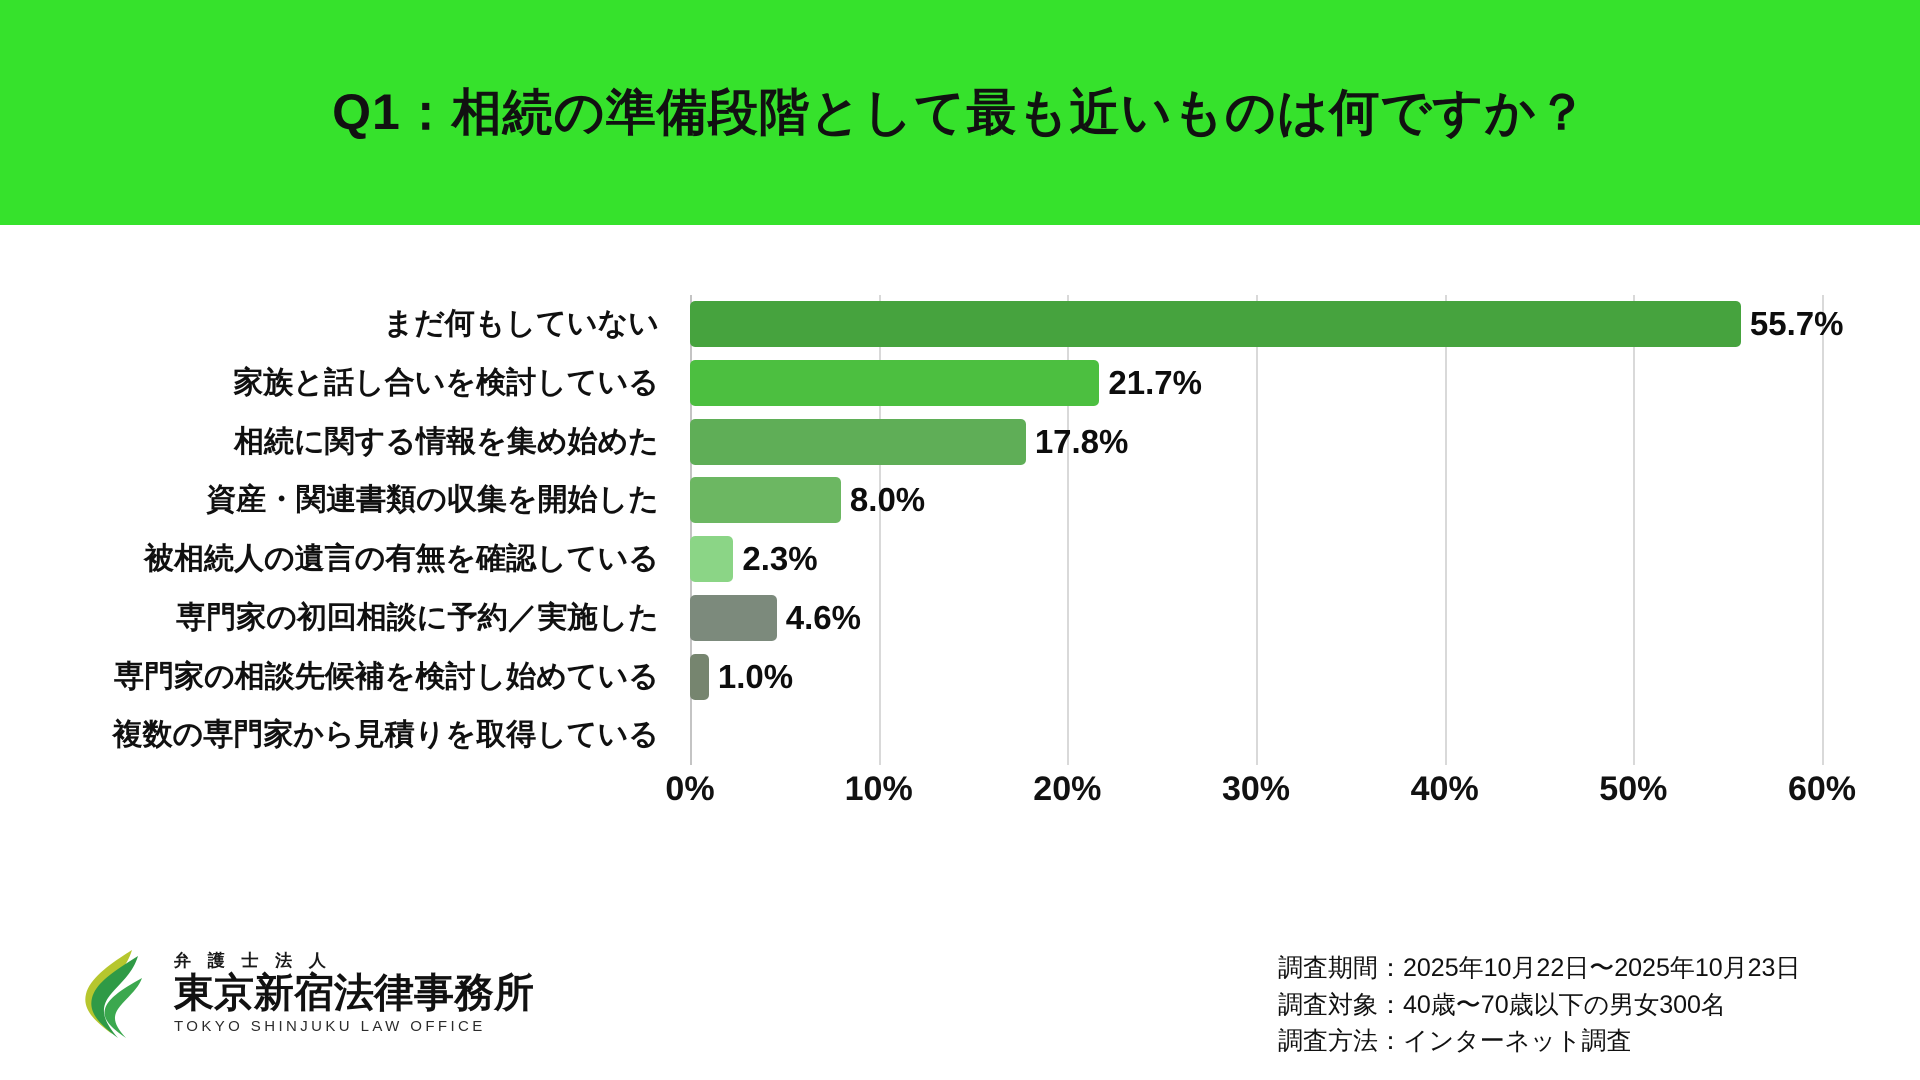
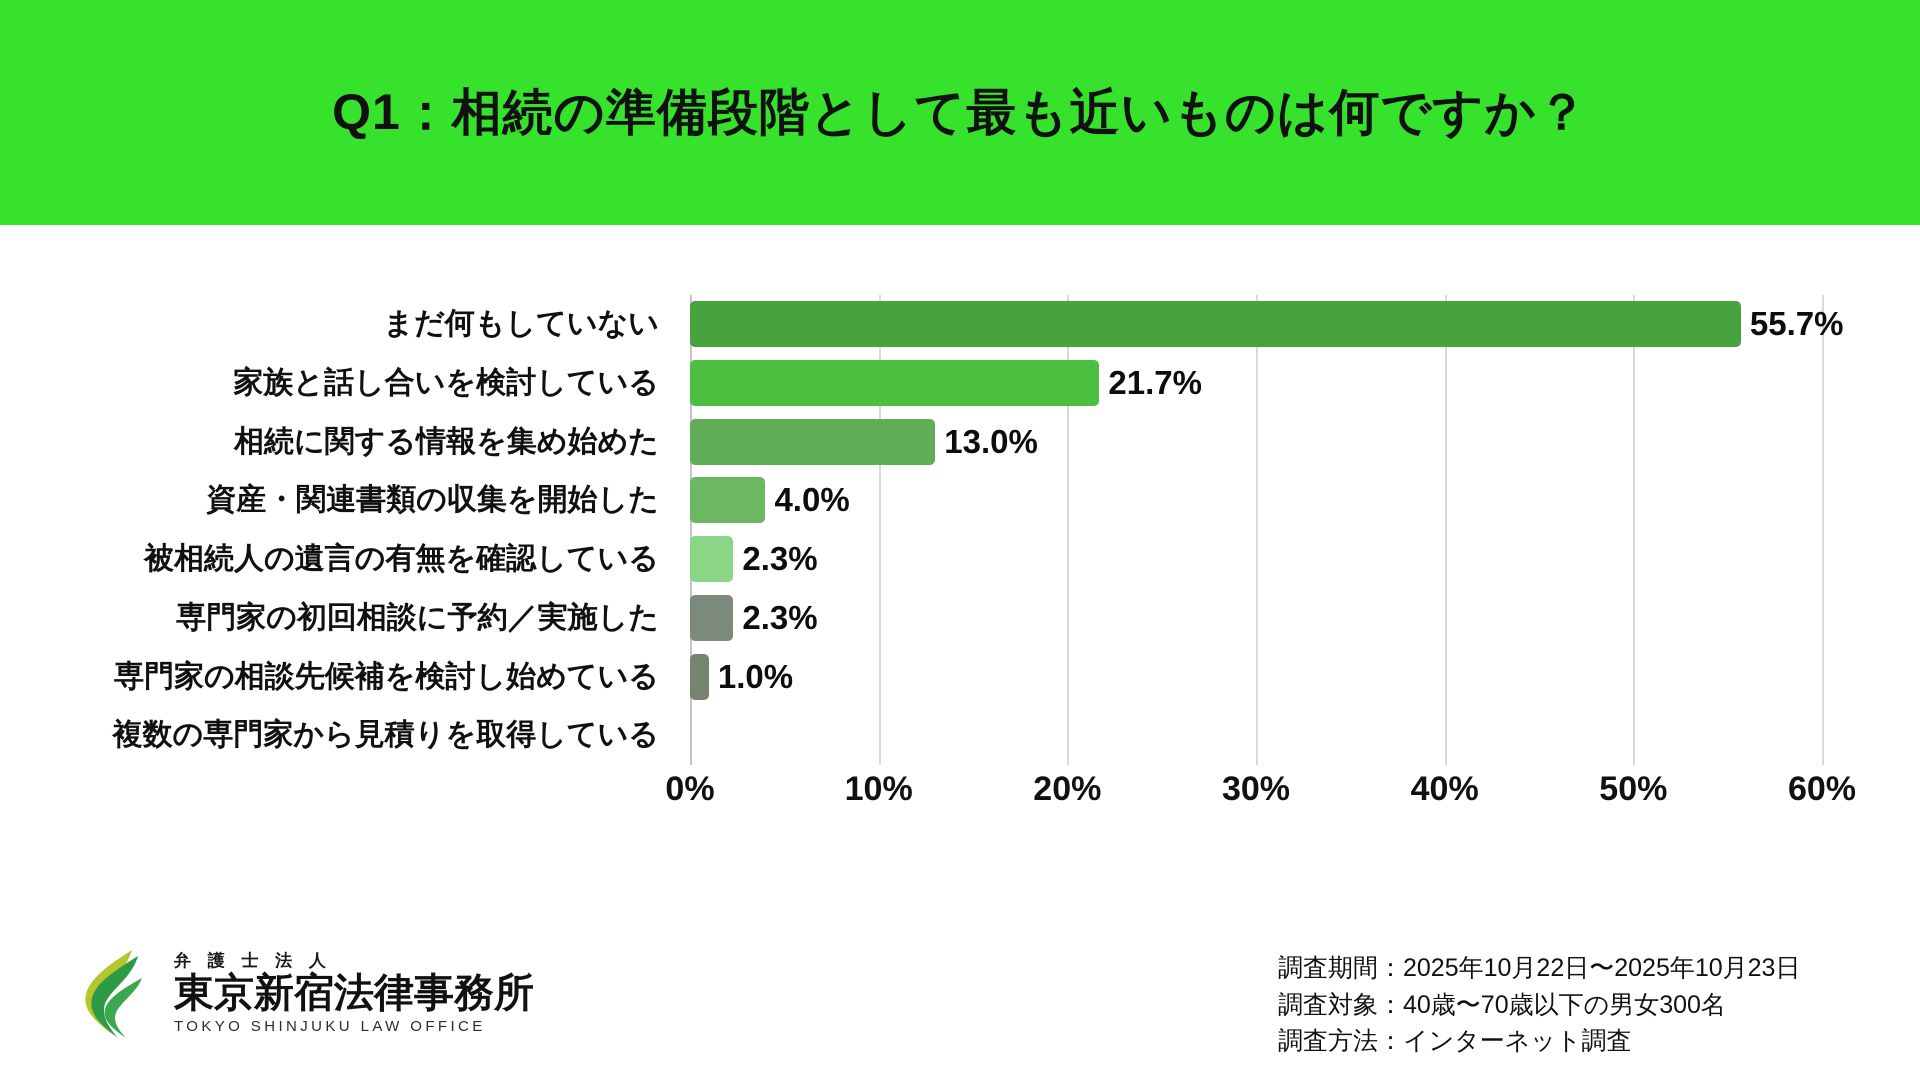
相続に関する情報を集め始めた: 17.8% -> 13.0%
資産・関連書類の収集を開始した: 8.0% -> 4.0%
専門家の初回相談に予約／実施した: 4.6% -> 2.3%
